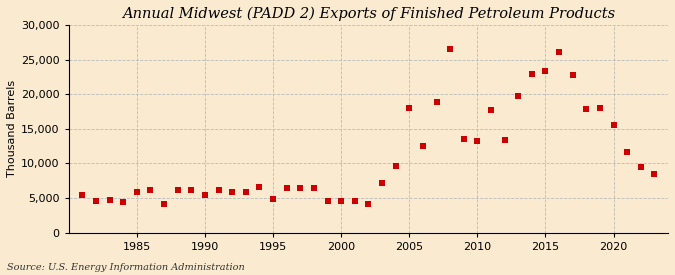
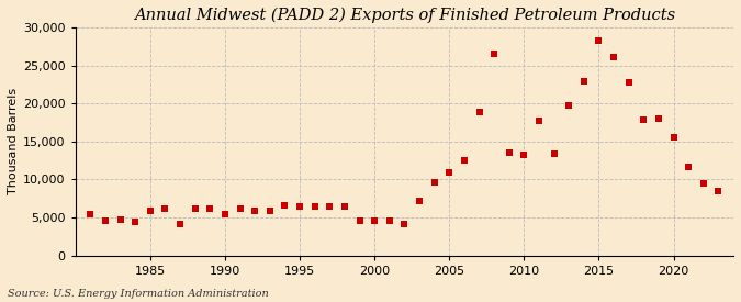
1995: 4,800 -> 6,400
2005: 18,000 -> 10,900
2015: 23,400 -> 28,300
